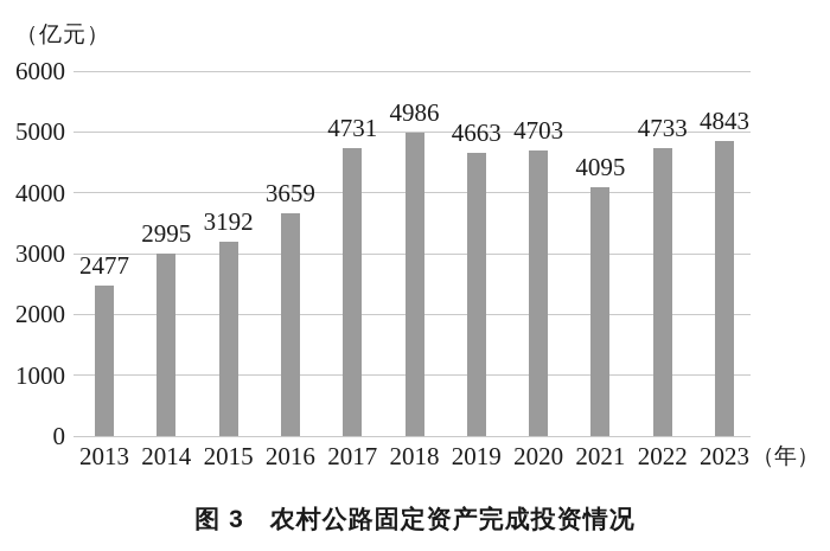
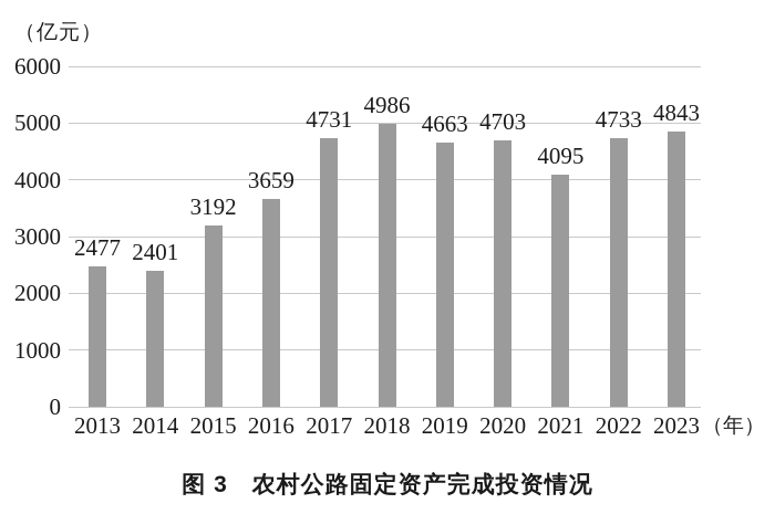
2014: 2995 -> 2401
